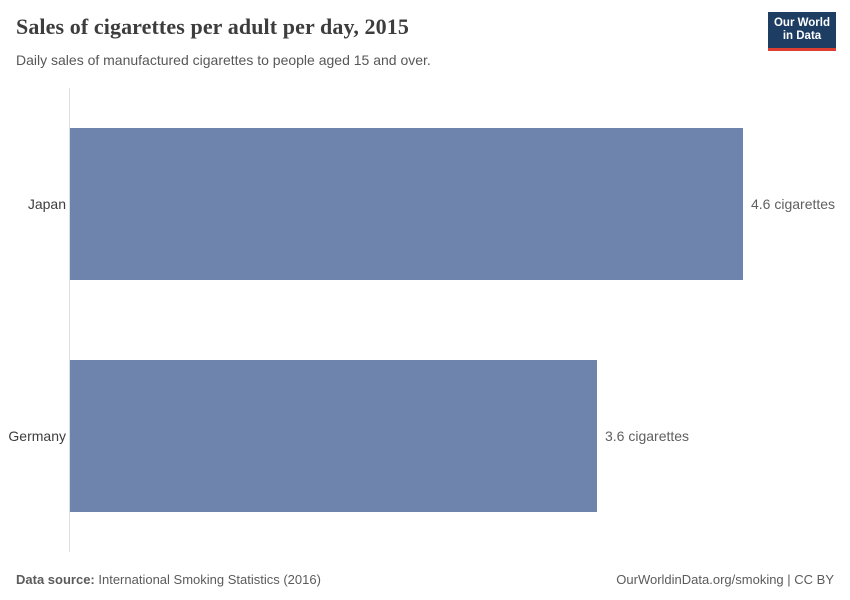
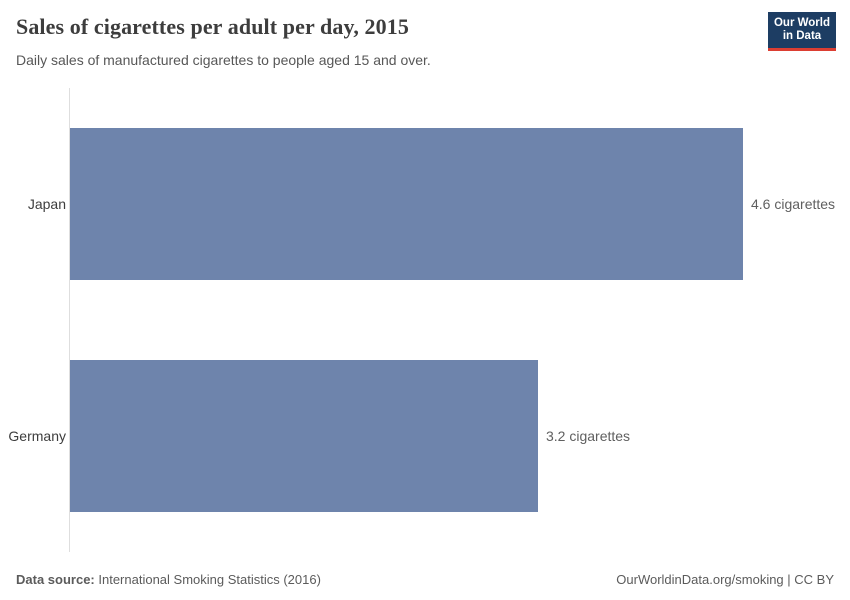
Germany: 3.6 -> 3.2
